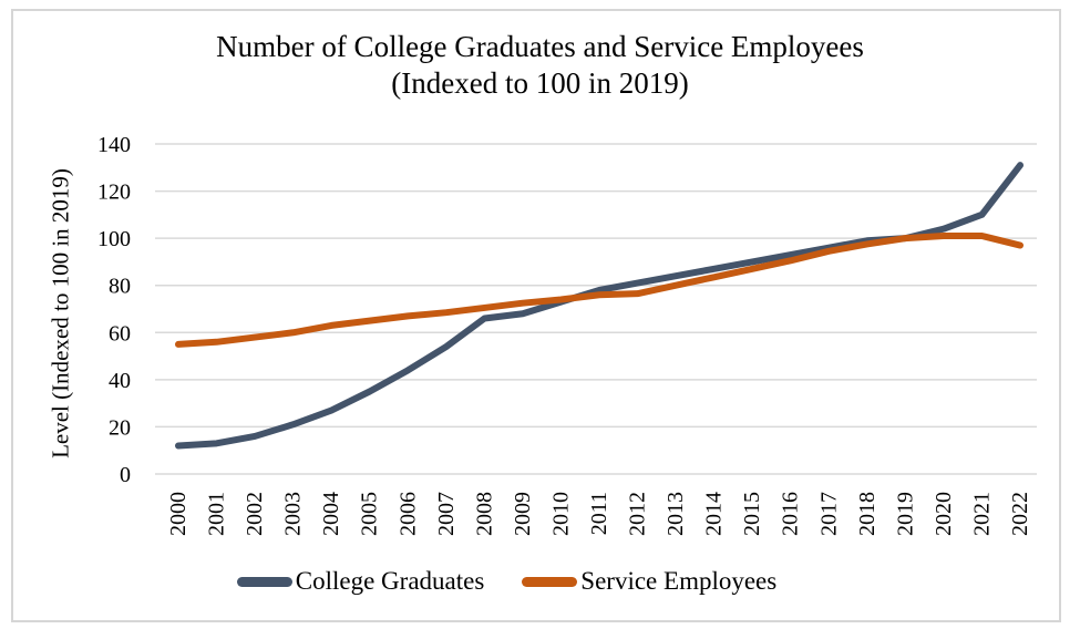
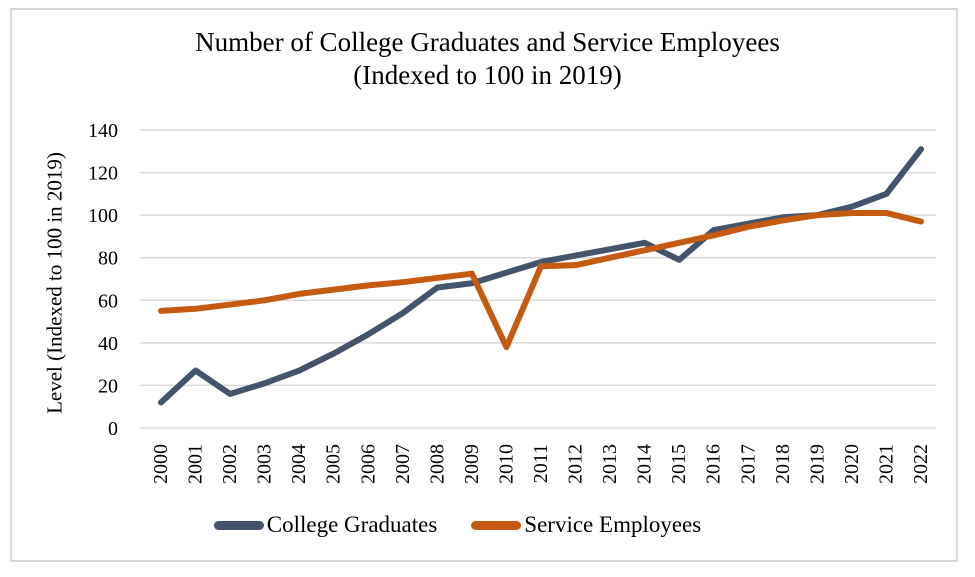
College Graduates/2001: 13 -> 27
Service Employees/2010: 74 -> 38
College Graduates/2015: 90 -> 79
